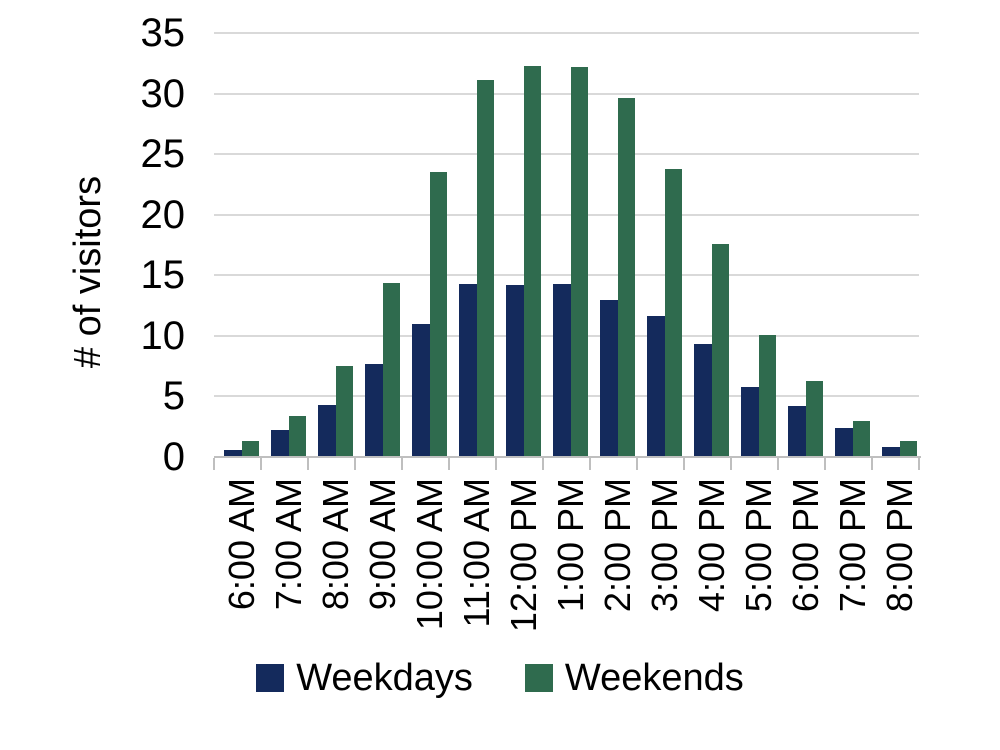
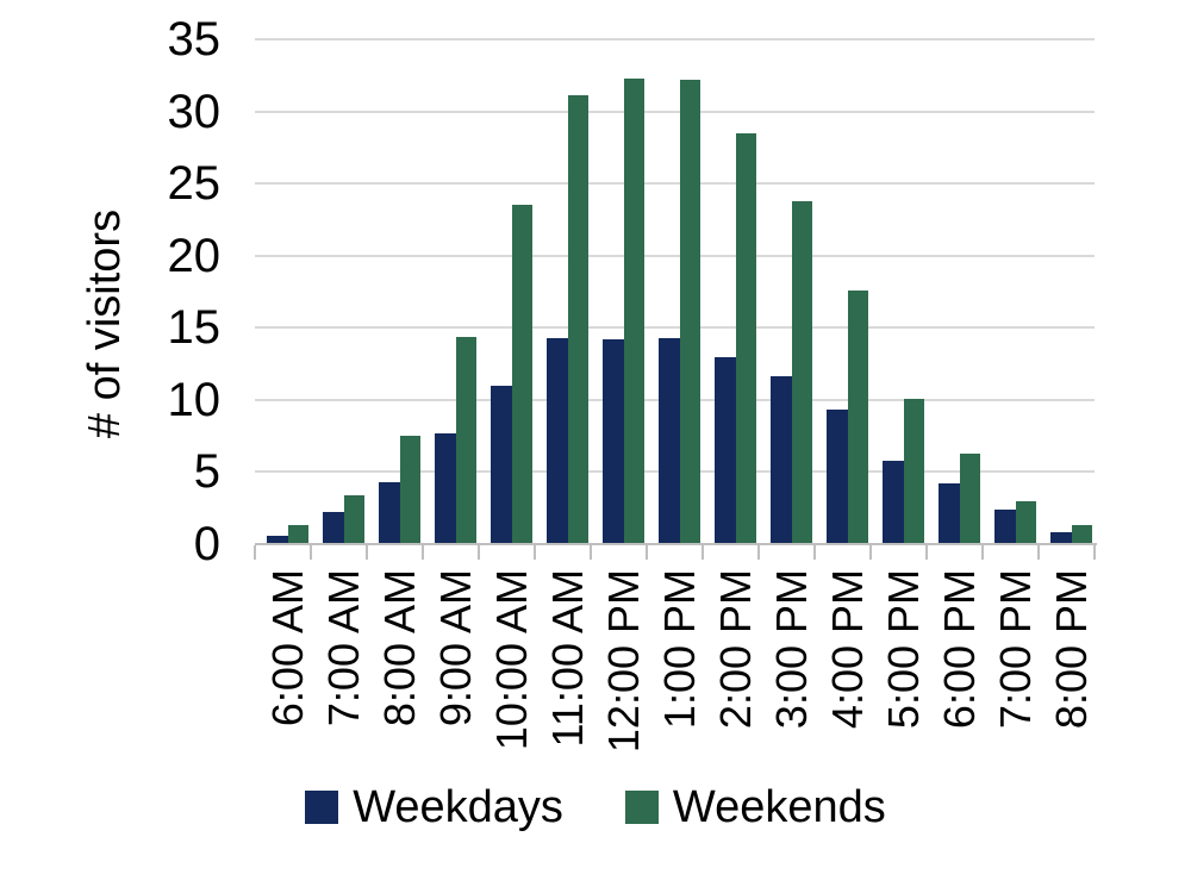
Weekends/2:00 PM: 29.6 -> 28.5
